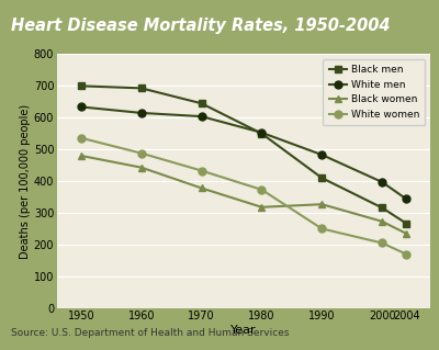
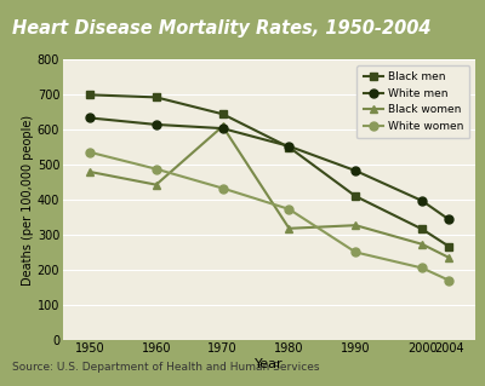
Black women/1970: 378 -> 610
